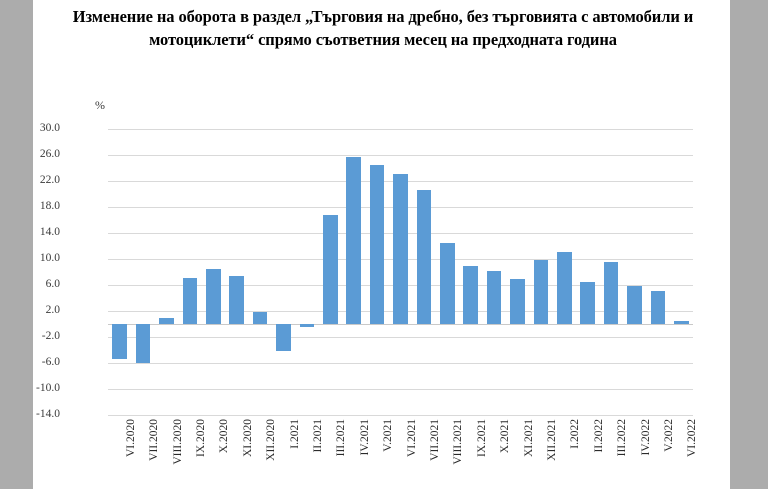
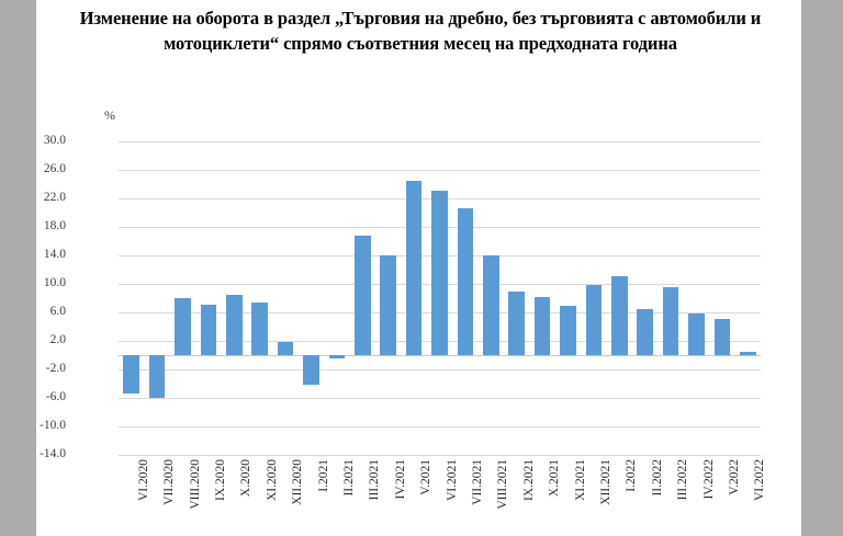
VIII.2020: 1 -> 8
IV.2021: 26 -> 14
VIII.2021: 12 -> 14
